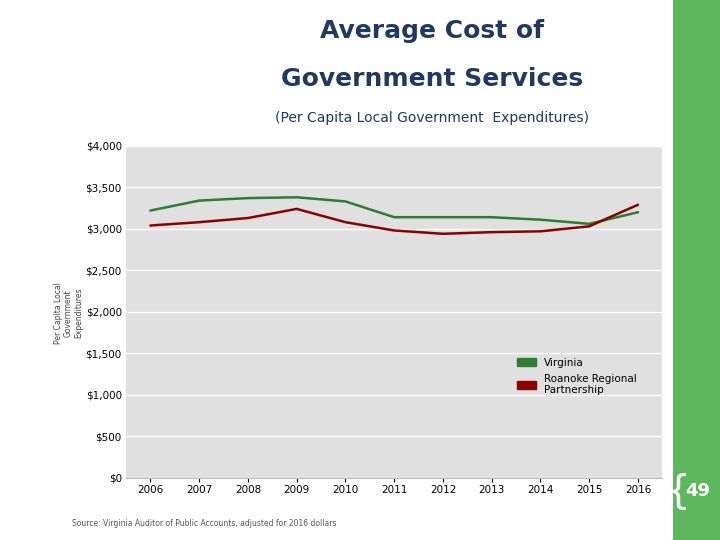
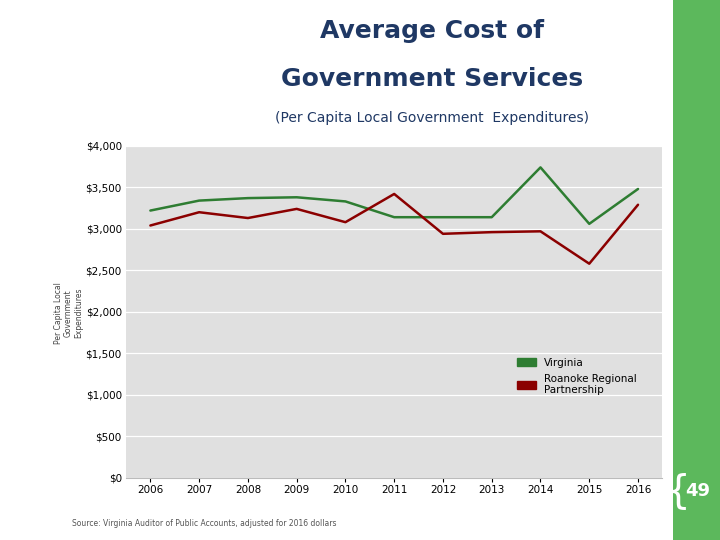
Roanoke Regional Partnership/2007: $3,080 -> $3,200
Roanoke Regional Partnership/2011: $2,980 -> $3,420
Virginia/2014: $3,110 -> $3,740
Roanoke Regional Partnership/2015: $3,030 -> $2,580
Virginia/2016: $3,200 -> $3,480
